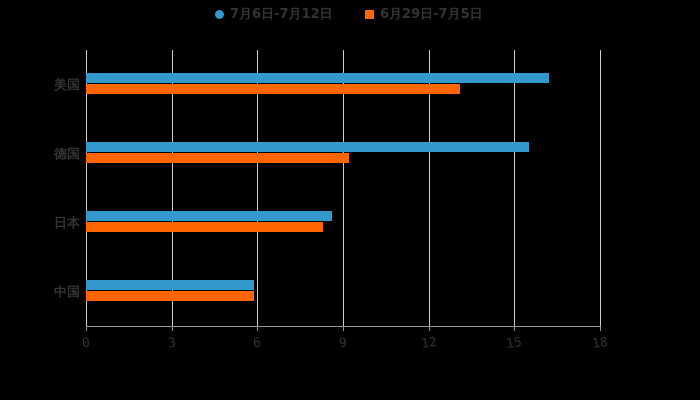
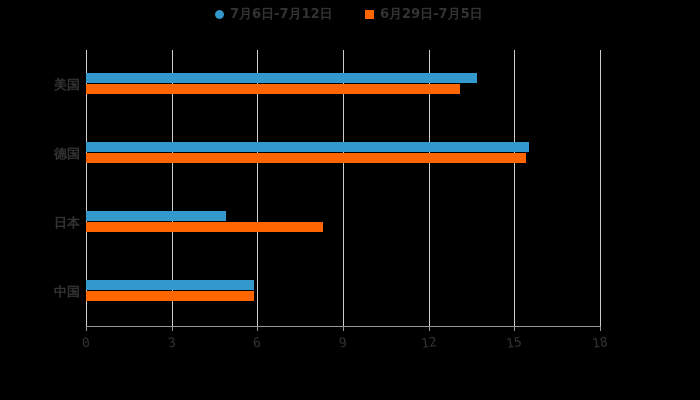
7月6日-7月12日/美国: 16.2 -> 13.7
6月29日-7月5日/德国: 9.2 -> 15.4
7月6日-7月12日/日本: 8.6 -> 4.9
